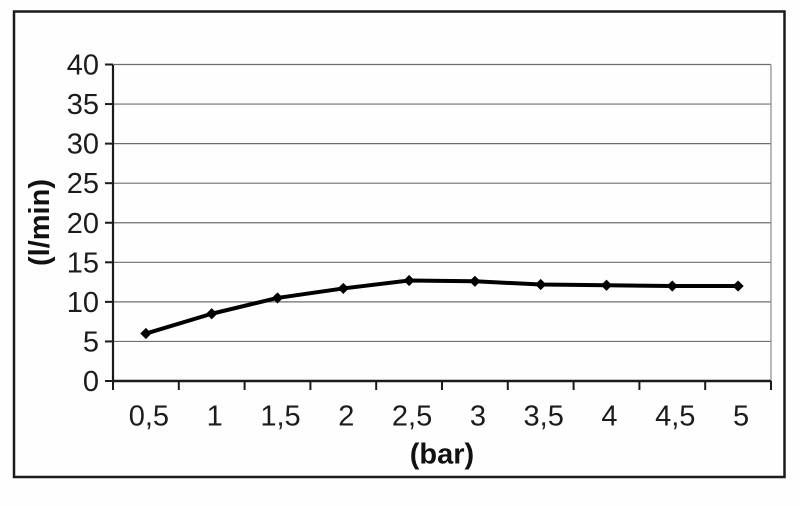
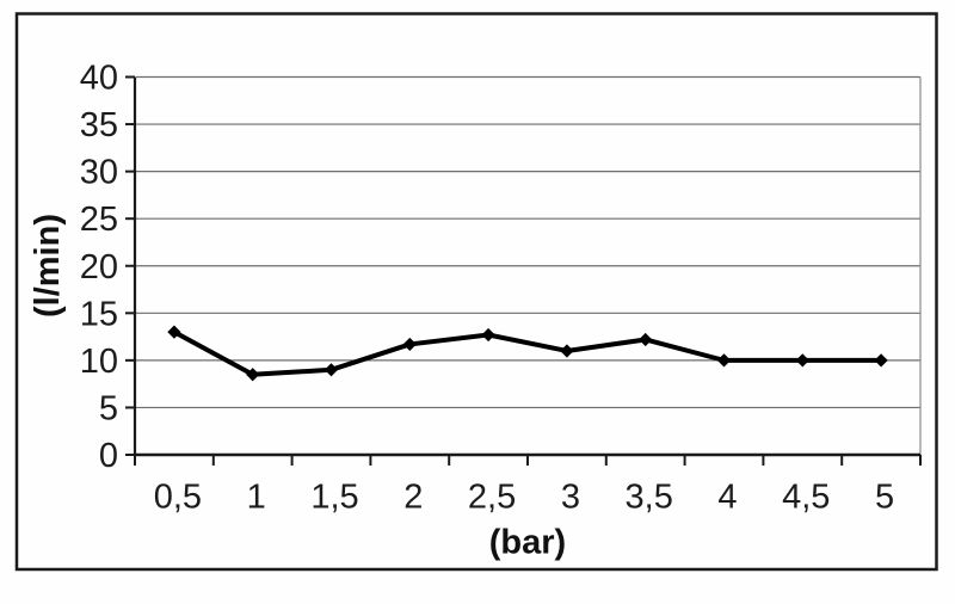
0,5: 6 -> 13
1,5: 10 -> 9
3: 13 -> 11
4: 12 -> 10
4,5: 12 -> 10
5: 12 -> 10
